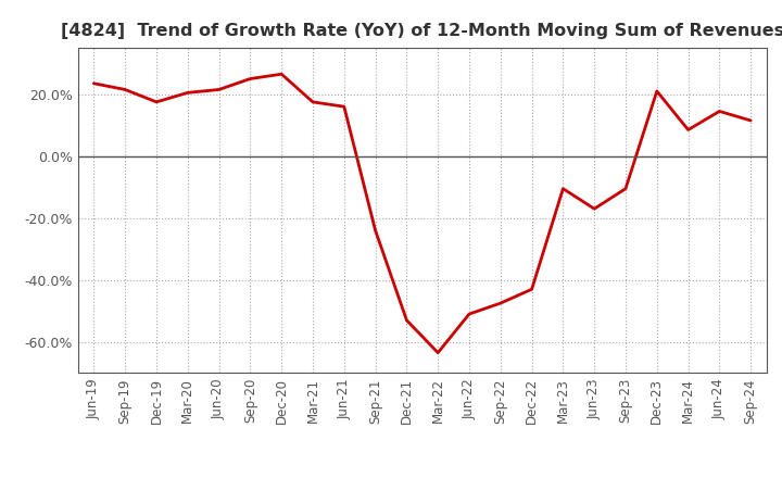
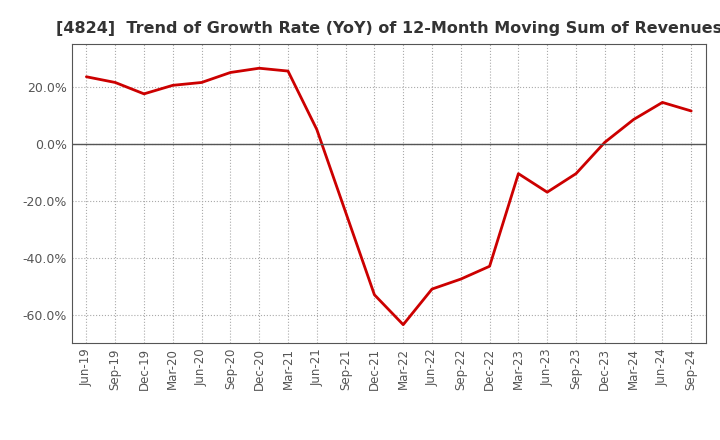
Mar-21: 17.5% -> 25.5%
Jun-21: 16.0% -> 5.0%
Dec-23: 21.0% -> 0.5%
